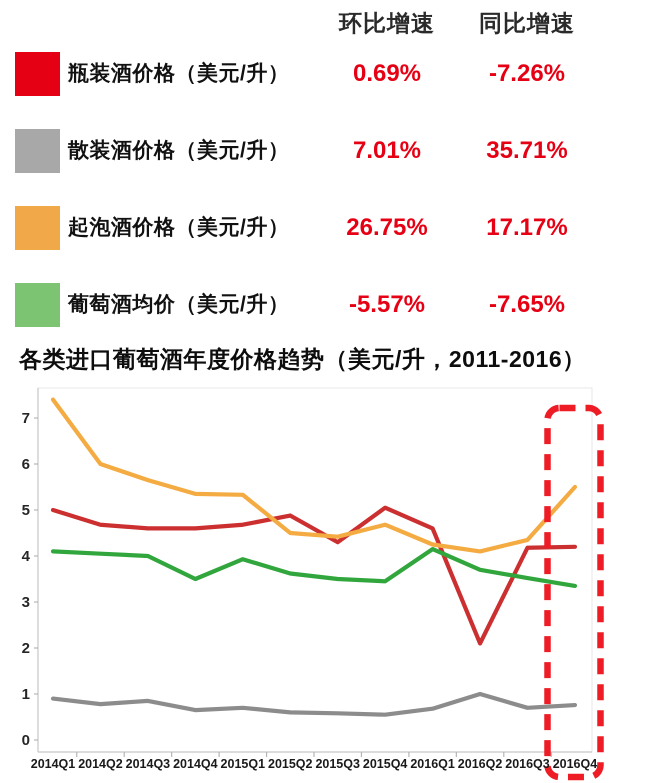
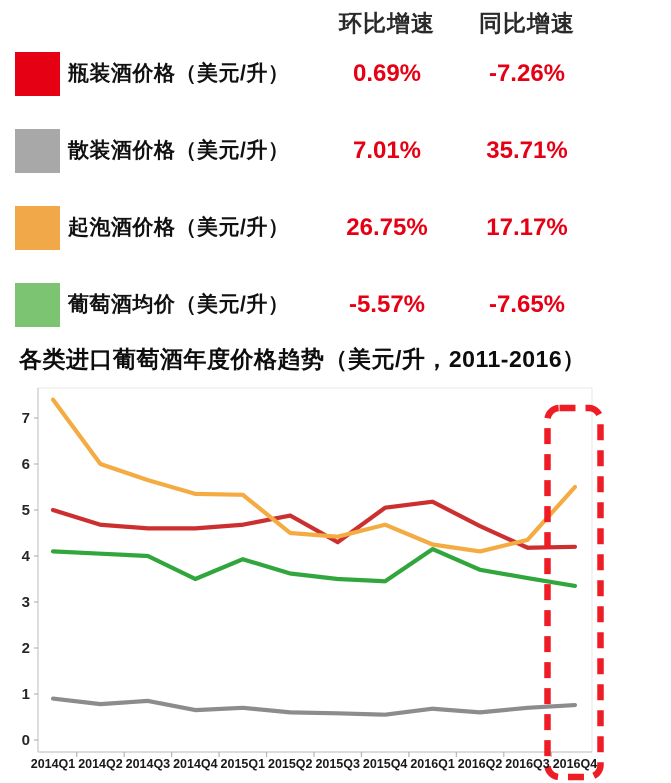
瓶装酒价格（美元/升）/2016Q1: 4.6 -> 5.2
瓶装酒价格（美元/升）/2016Q2: 2.1 -> 4.7
散装酒价格（美元/升）/2016Q2: 1.0 -> 0.6
